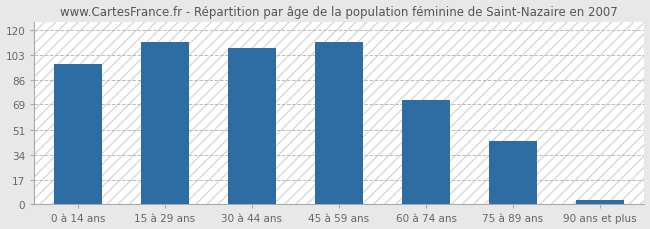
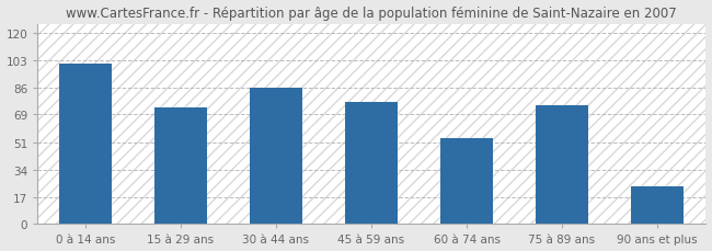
0 à 14 ans: 97 -> 101
15 à 29 ans: 112 -> 73
30 à 44 ans: 108 -> 86
45 à 59 ans: 112 -> 77
60 à 74 ans: 72 -> 54
75 à 89 ans: 44 -> 75
90 ans et plus: 3 -> 24
